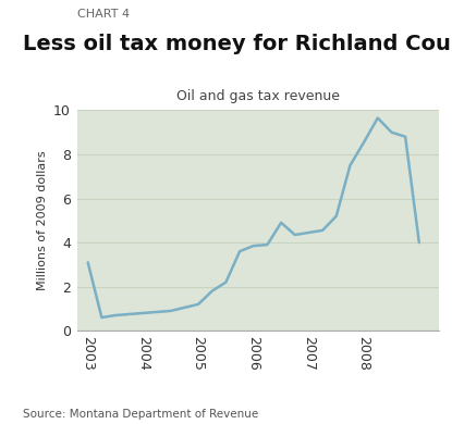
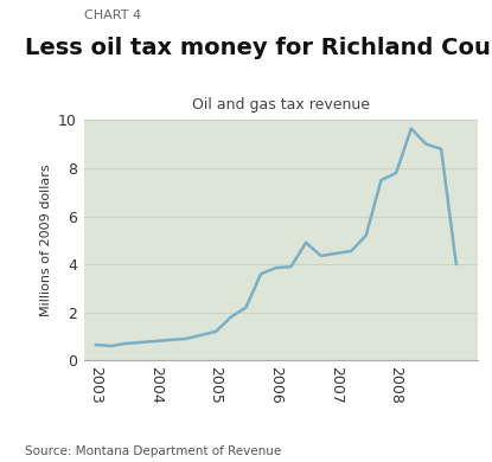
2003: 3.10 -> 0.65
2008: 8.55 -> 7.80
